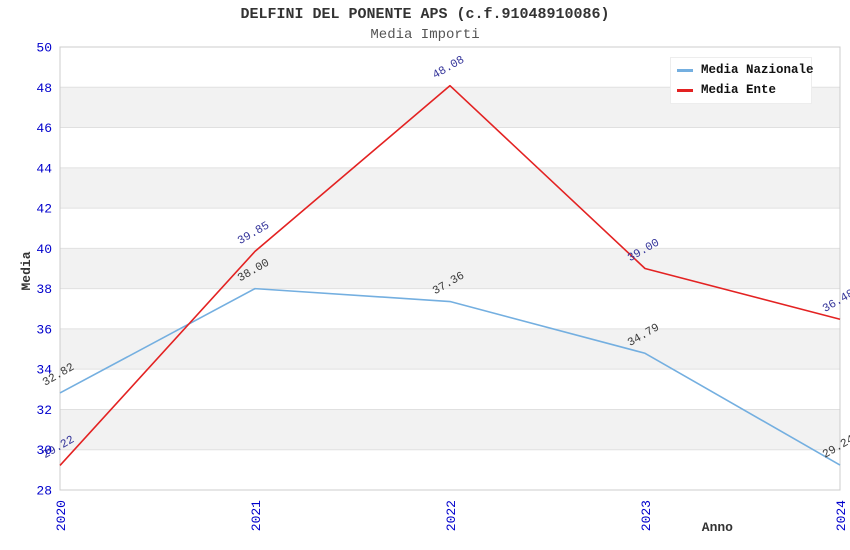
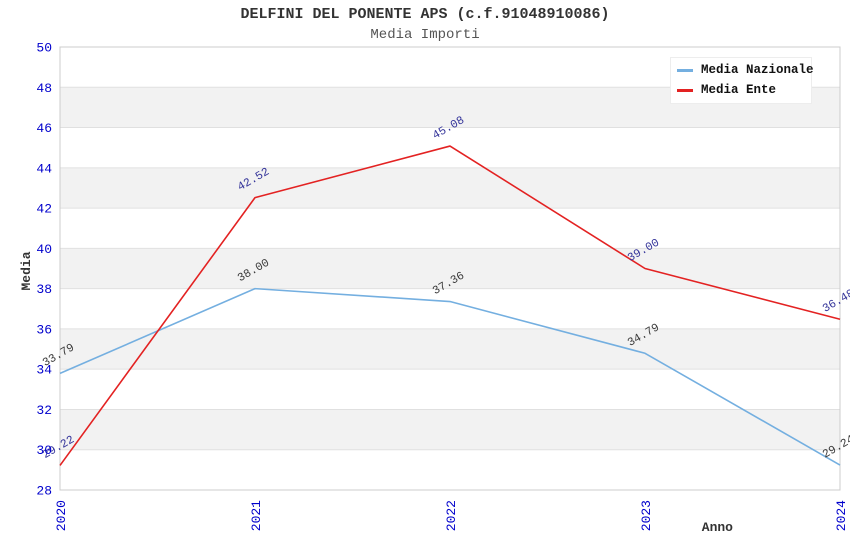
Media Nazionale/2020: 32.82 -> 33.79
Media Ente/2021: 39.85 -> 42.52
Media Ente/2022: 48.08 -> 45.08
